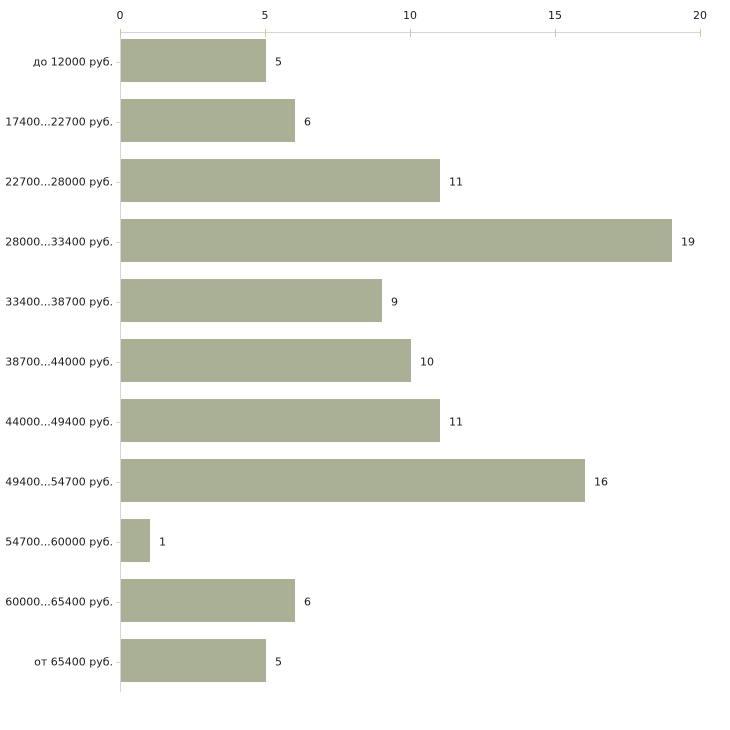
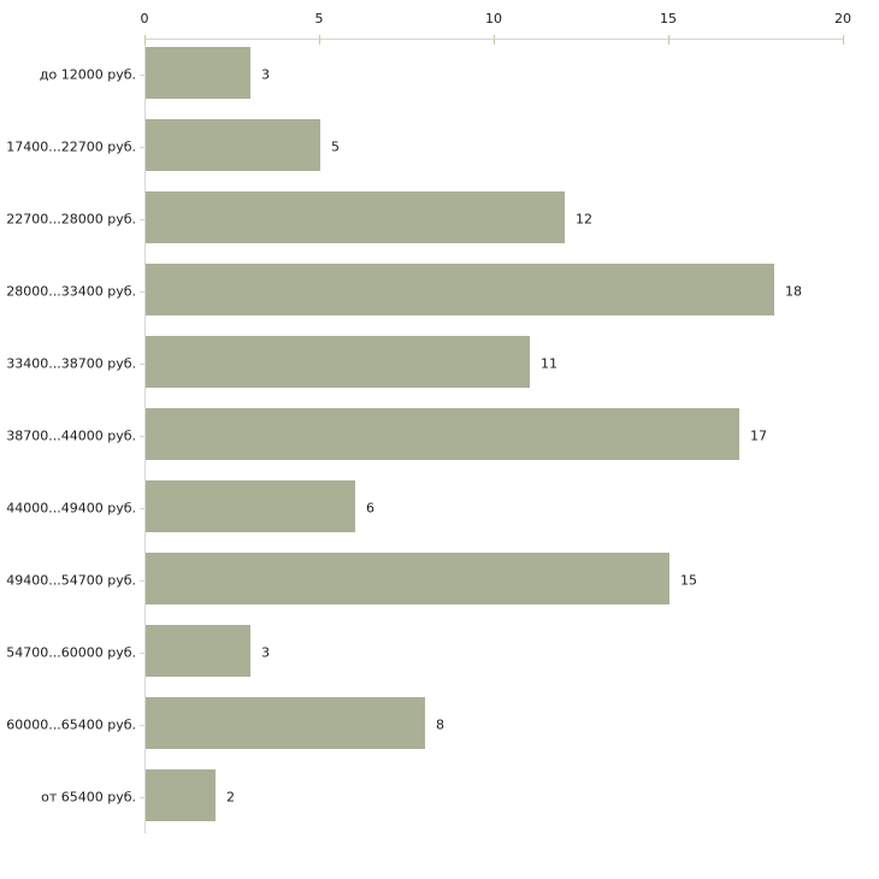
до 12000 руб.: 5 -> 3
17400...22700 руб.: 6 -> 5
22700...28000 руб.: 11 -> 12
28000...33400 руб.: 19 -> 18
33400...38700 руб.: 9 -> 11
38700...44000 руб.: 10 -> 17
44000...49400 руб.: 11 -> 6
49400...54700 руб.: 16 -> 15
54700...60000 руб.: 1 -> 3
60000...65400 руб.: 6 -> 8
от 65400 руб.: 5 -> 2
